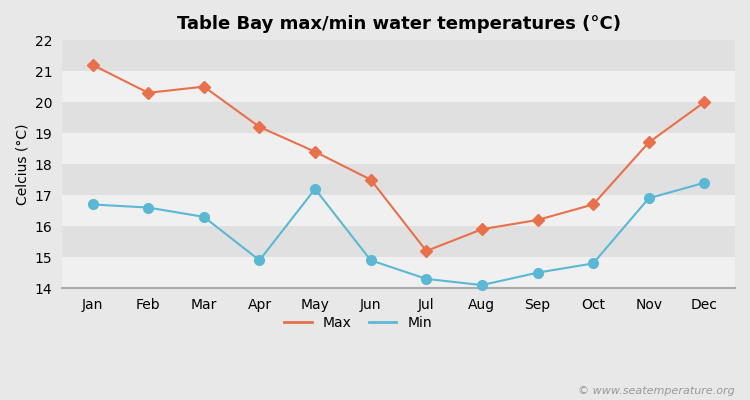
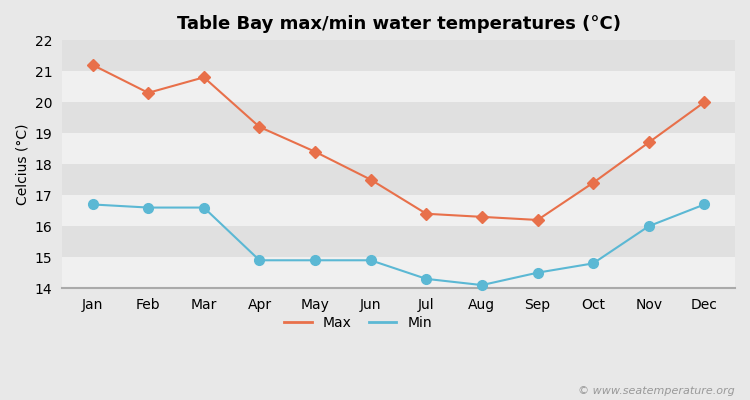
Max/Mar: 20.5 -> 20.8
Min/Mar: 16.3 -> 16.6
Min/May: 17.2 -> 14.9
Max/Jul: 15.2 -> 16.4
Max/Aug: 15.9 -> 16.3
Max/Oct: 16.7 -> 17.4
Min/Nov: 16.9 -> 16.0
Min/Dec: 17.4 -> 16.7
